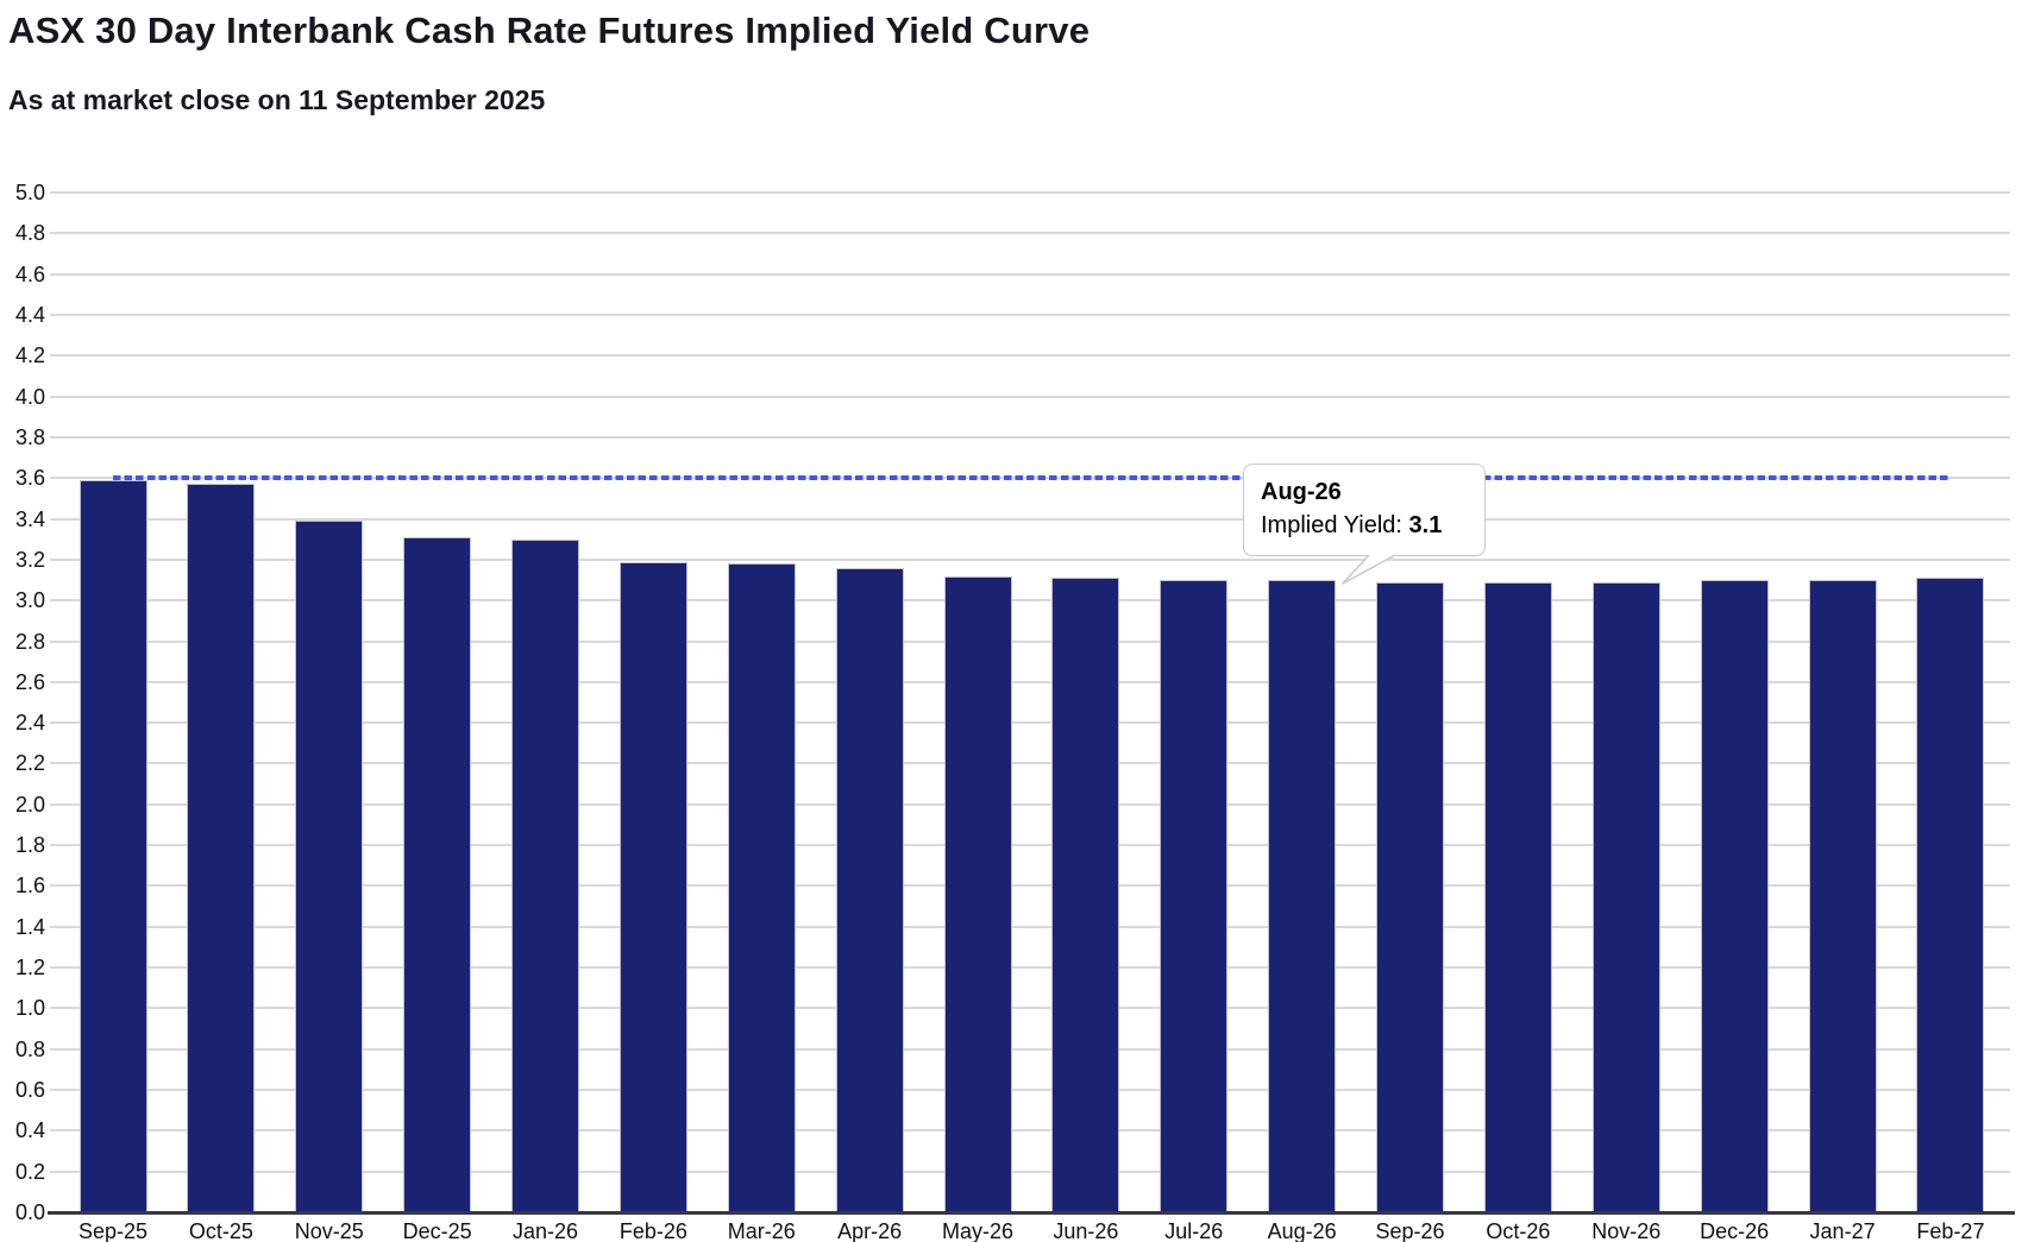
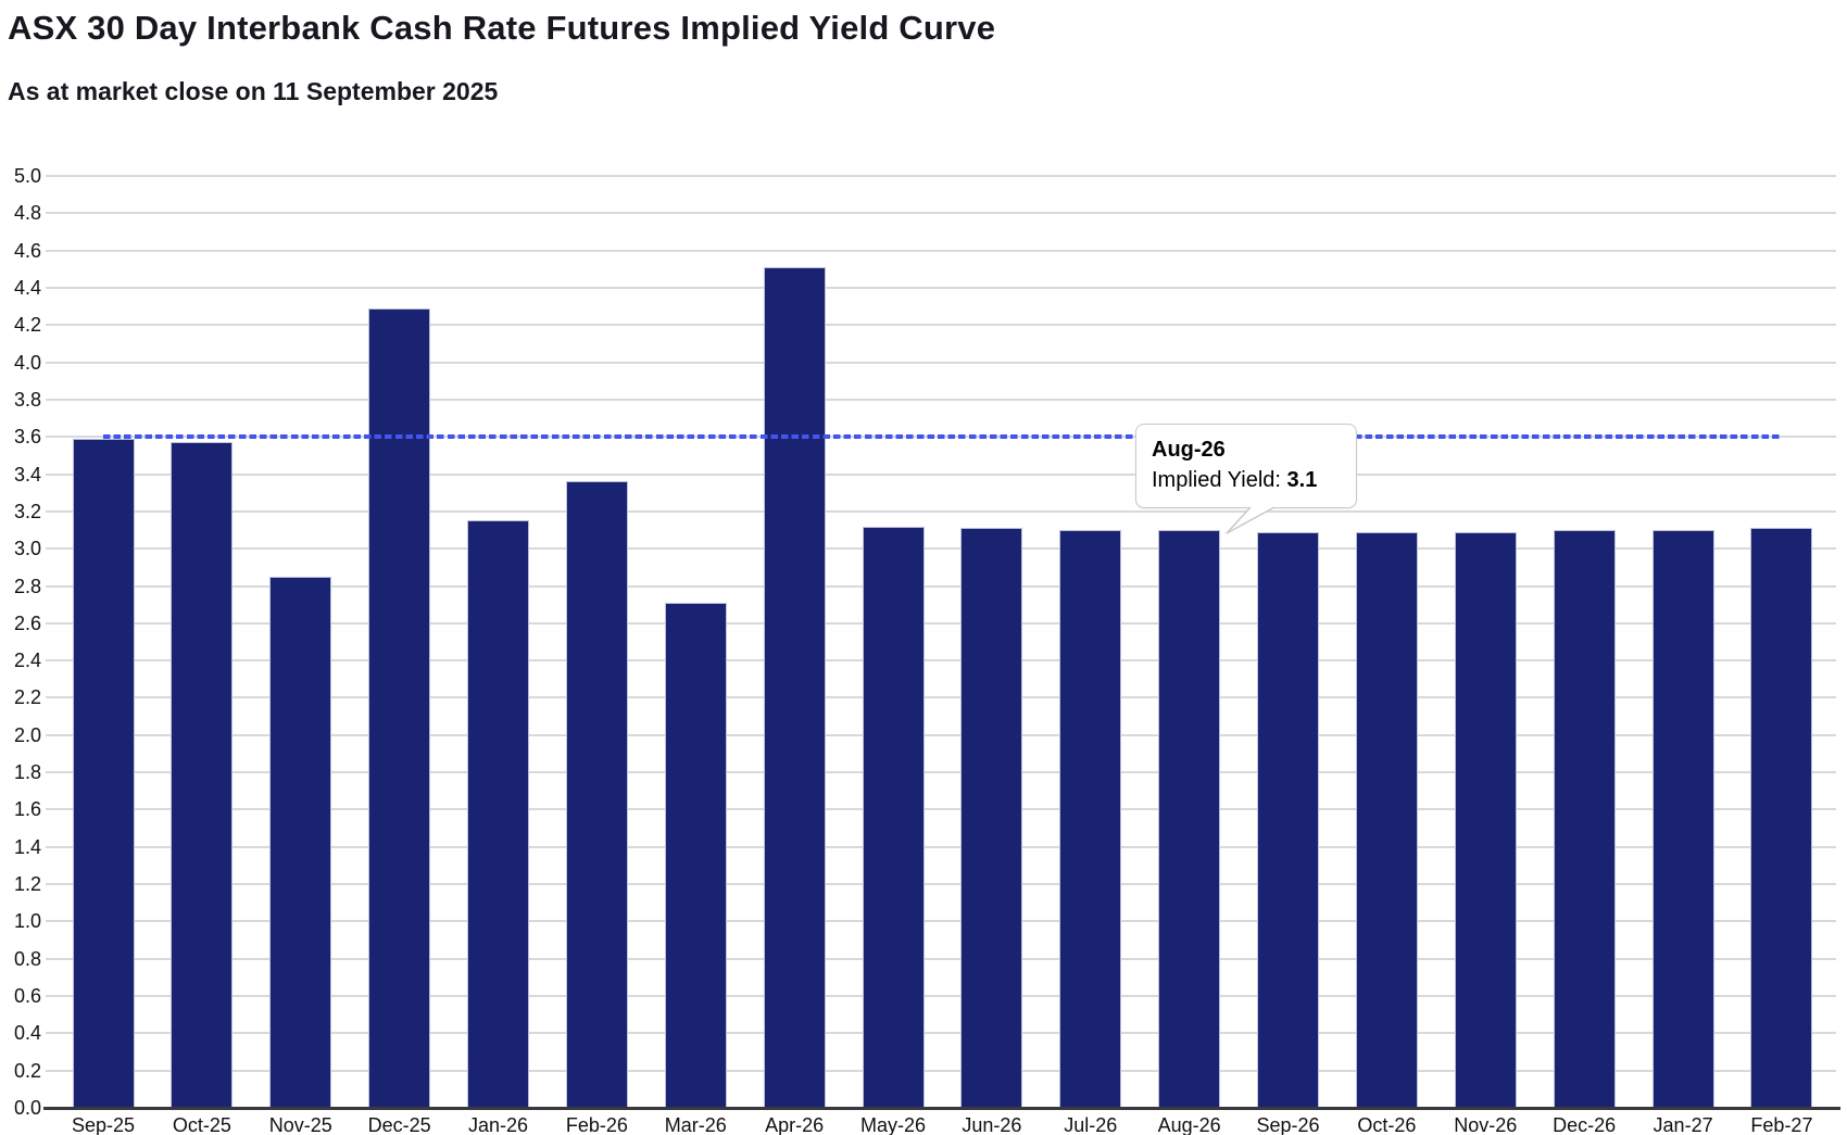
Nov-25: 3.39 -> 2.85
Dec-25: 3.31 -> 4.29
Jan-26: 3.30 -> 3.15
Feb-26: 3.19 -> 3.36
Mar-26: 3.18 -> 2.71
Apr-26: 3.16 -> 4.51
